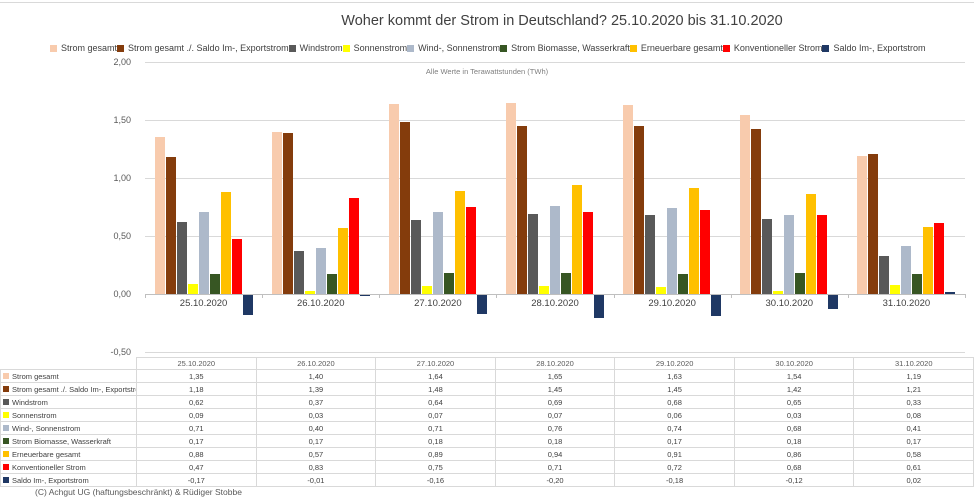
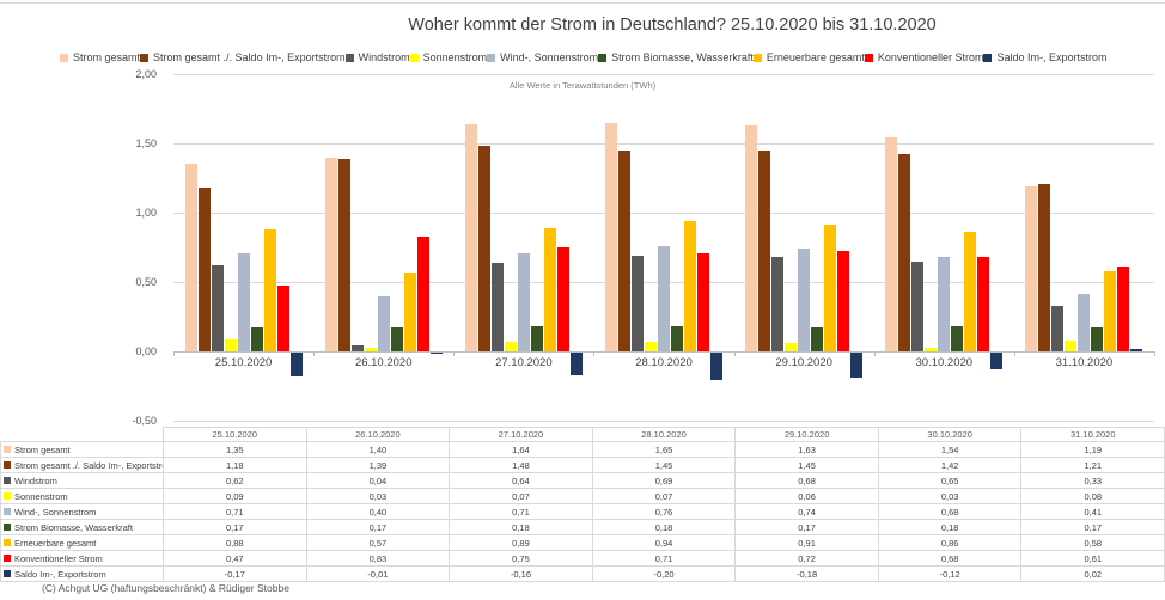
Windstrom/26.10.2020: 0,37 -> 0,04
